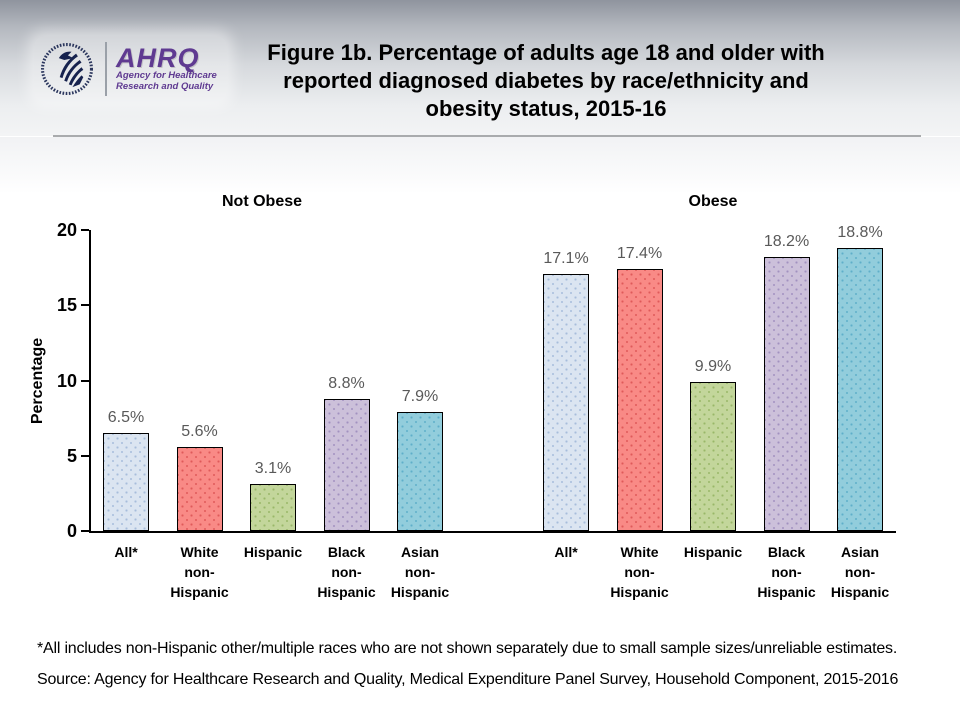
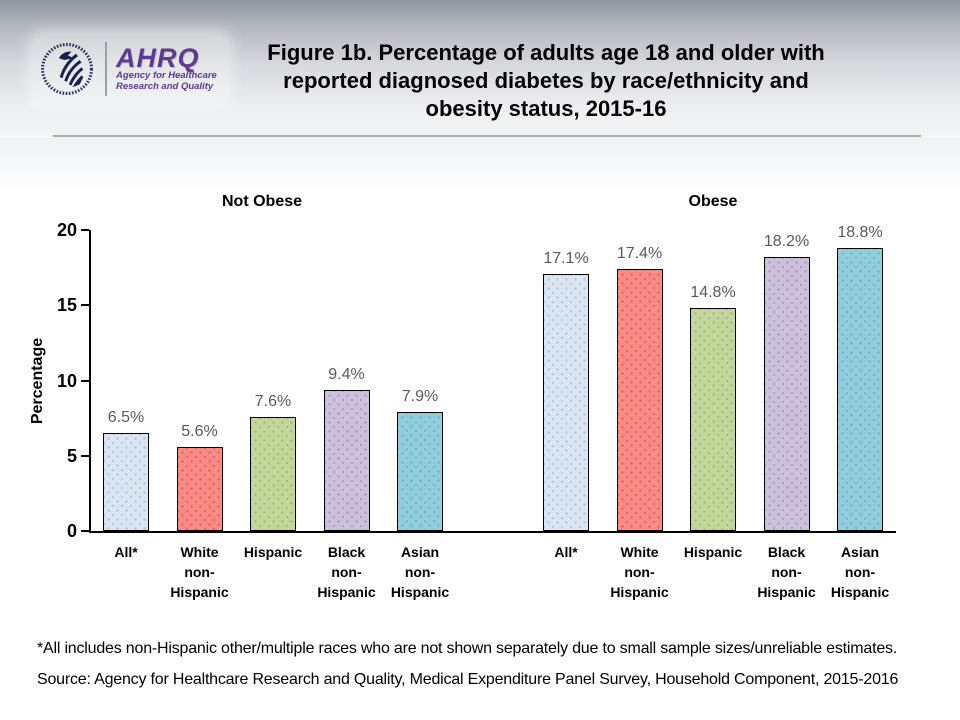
Not Obese/Hispanic: 3.1% -> 7.6%
Obese/Hispanic: 9.9% -> 14.8%
Not Obese/Black non-Hispanic: 8.8% -> 9.4%
